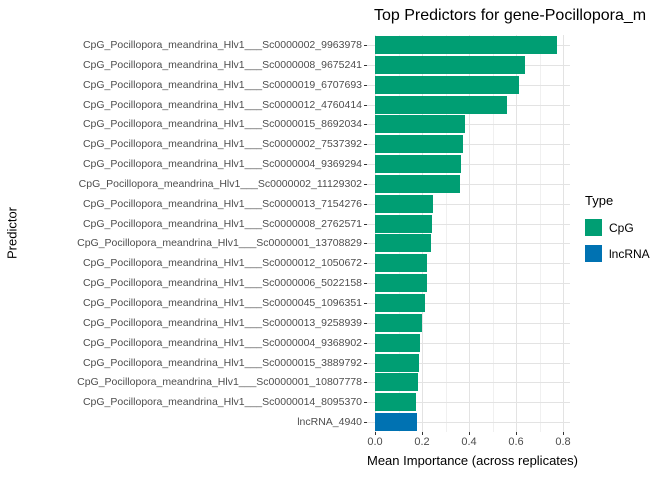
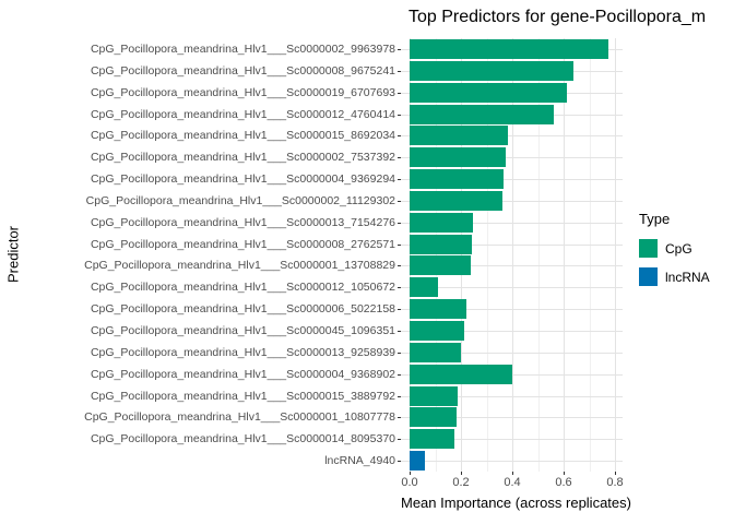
CpG_Pocillopora_meandrina_Hlv1___Sc0000012_1050672: 0.22 -> 0.11
CpG_Pocillopora_meandrina_Hlv1___Sc0000004_9368902: 0.19 -> 0.40
lncRNA_4940: 0.18 -> 0.06
